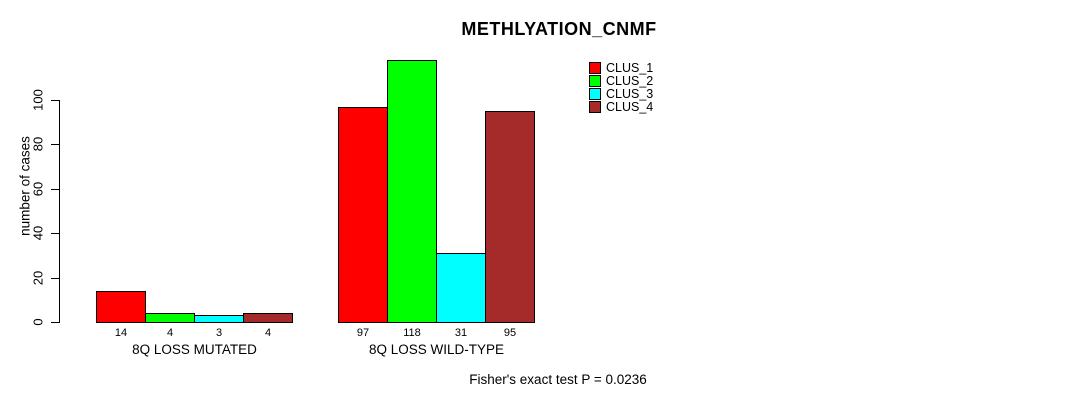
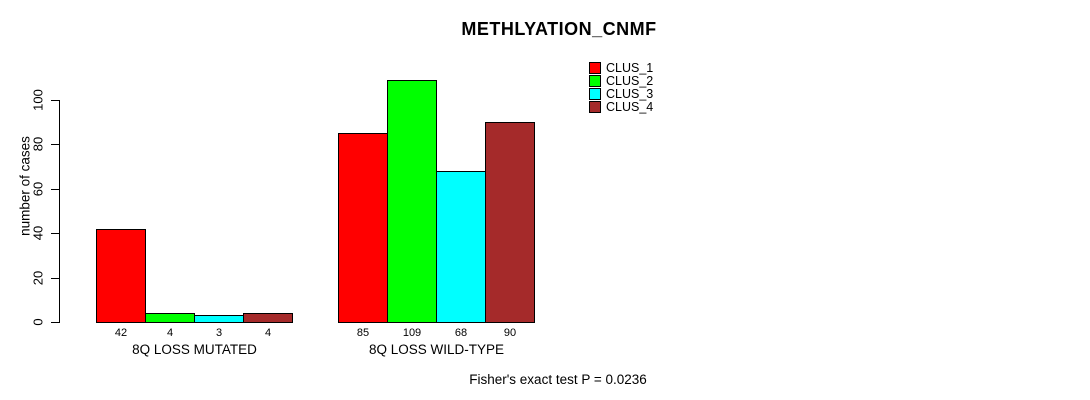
CLUS_1/8Q LOSS MUTATED: 14 -> 42
CLUS_1/8Q LOSS WILD-TYPE: 97 -> 85
CLUS_2/8Q LOSS WILD-TYPE: 118 -> 109
CLUS_3/8Q LOSS WILD-TYPE: 31 -> 68
CLUS_4/8Q LOSS WILD-TYPE: 95 -> 90
